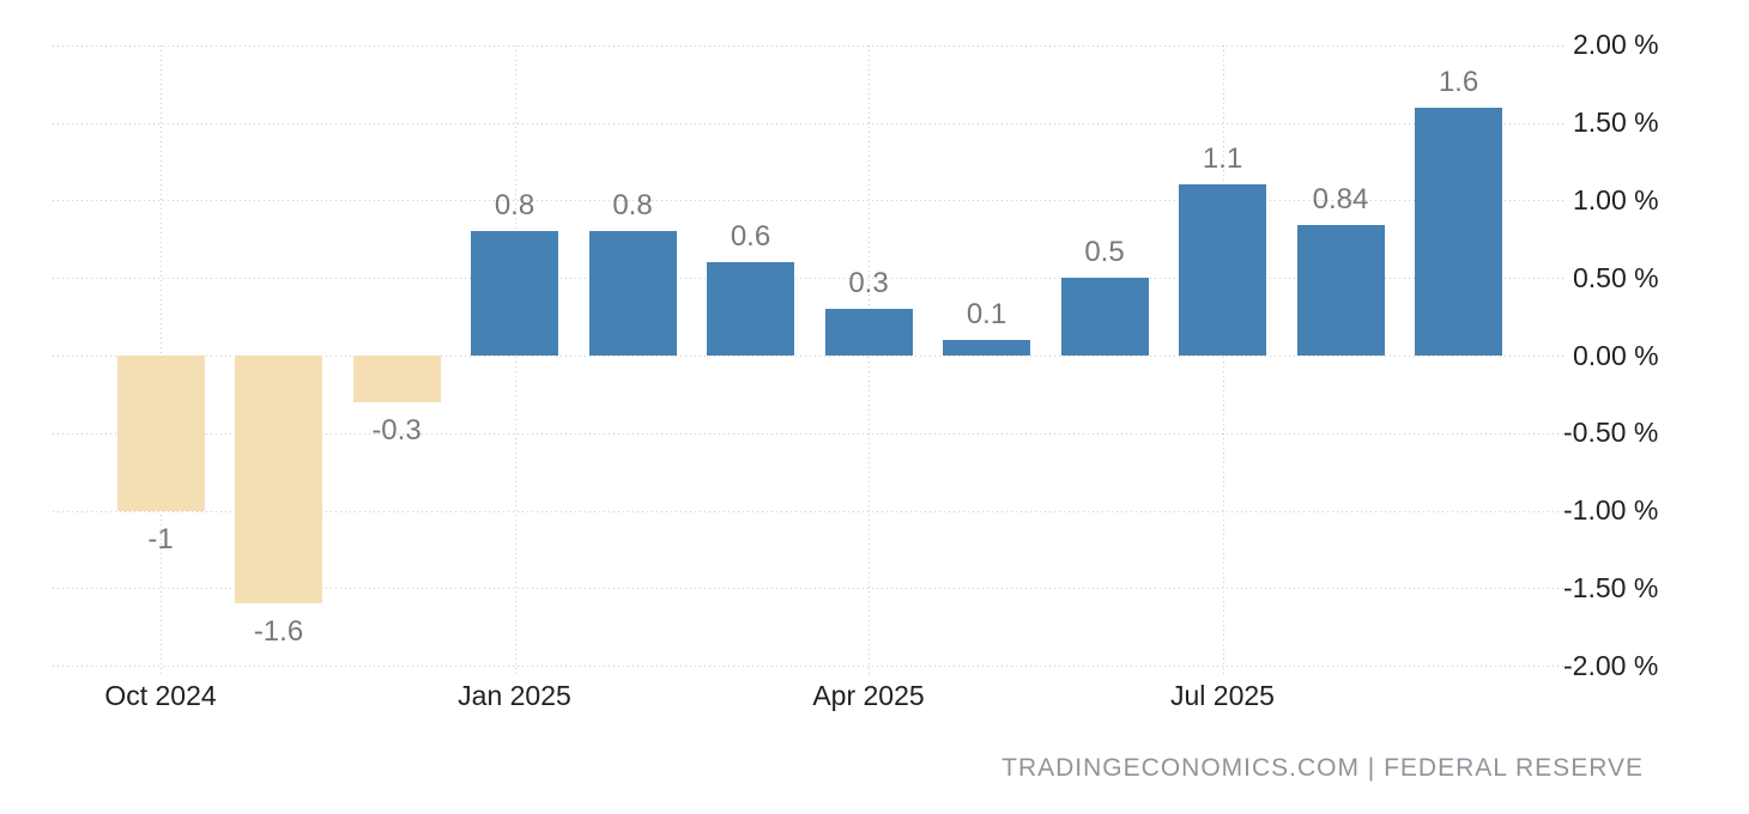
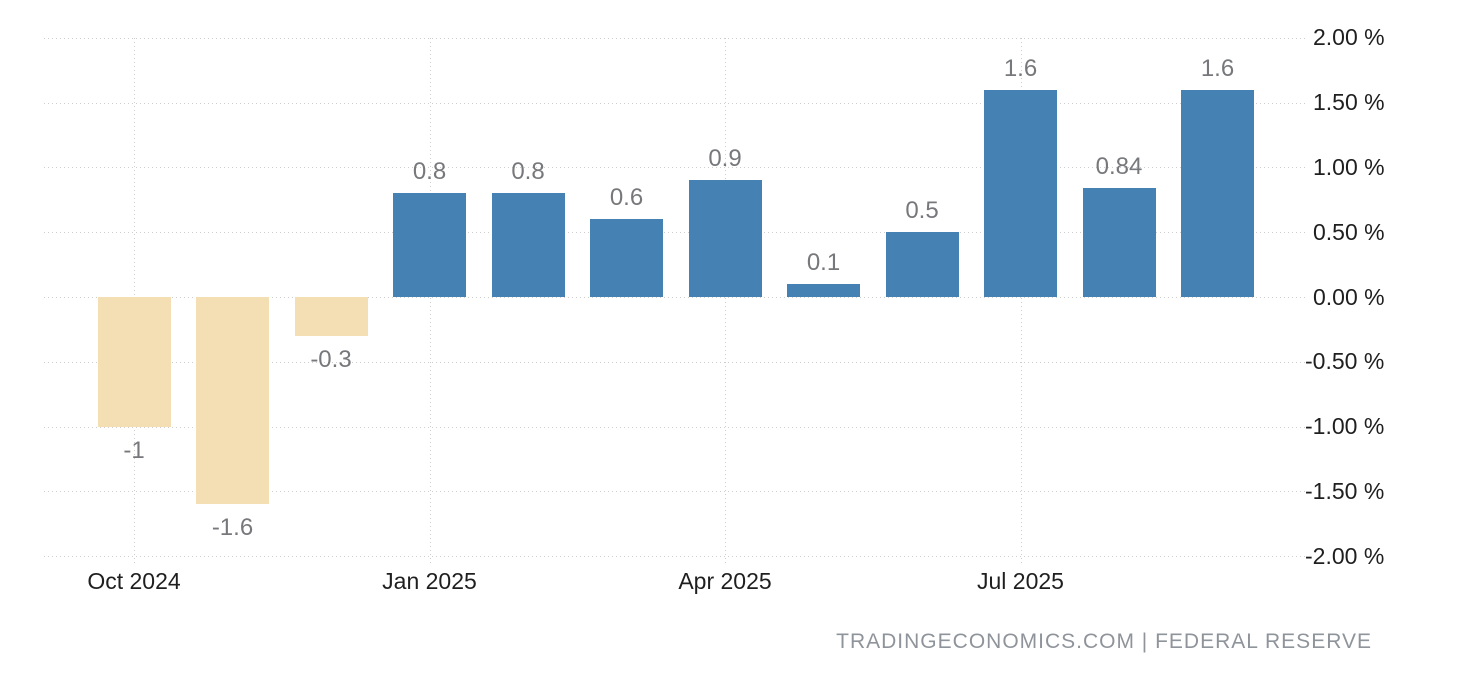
Apr 2025: 0.3 -> 0.9
Jul 2025: 1.1 -> 1.6
